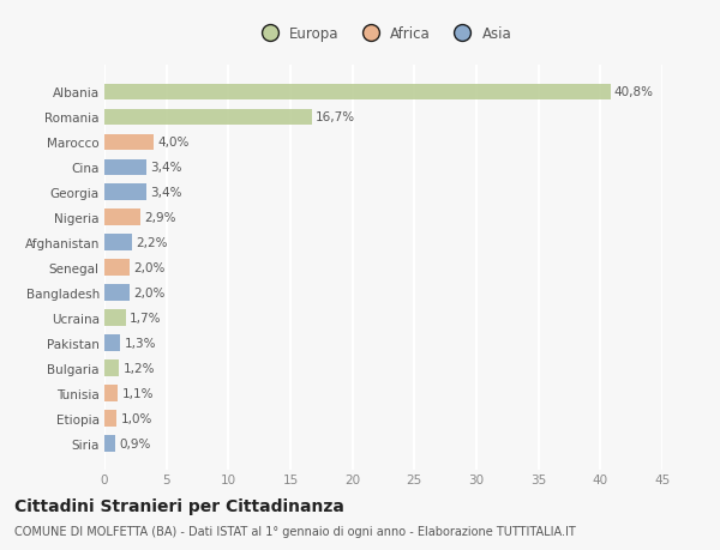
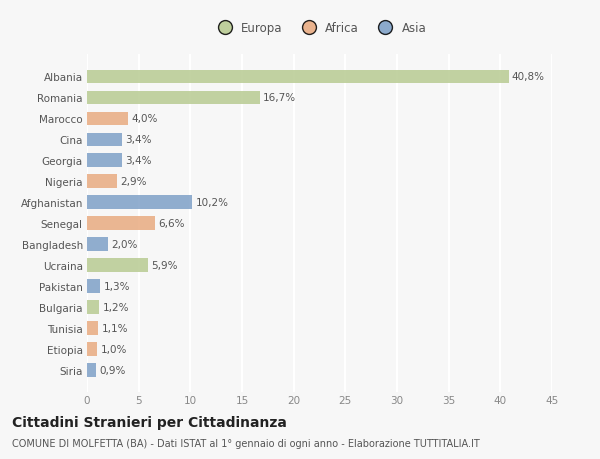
Afghanistan: 2,2% -> 10,2%
Senegal: 2,0% -> 6,6%
Ucraina: 1,7% -> 5,9%
